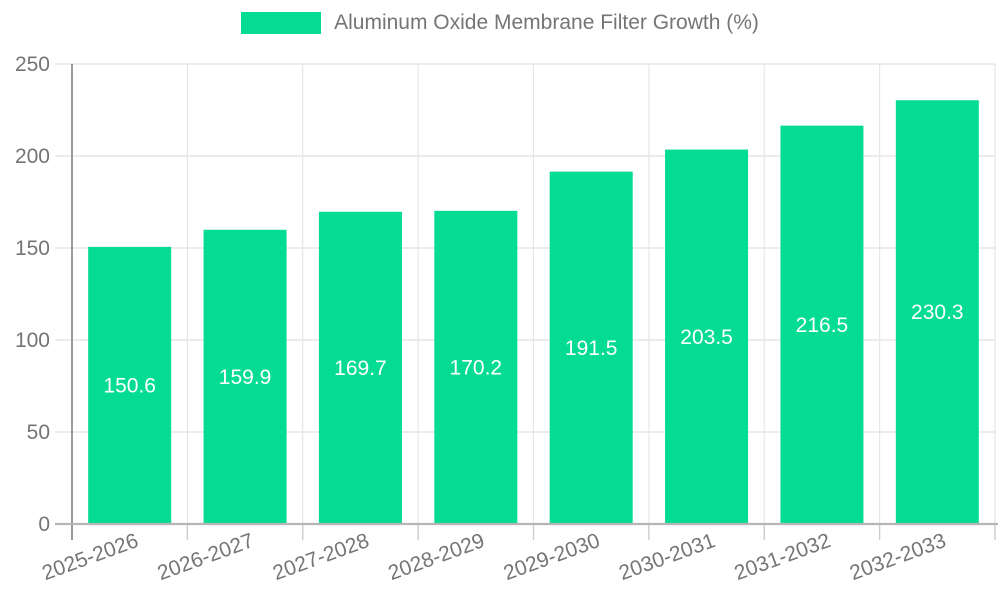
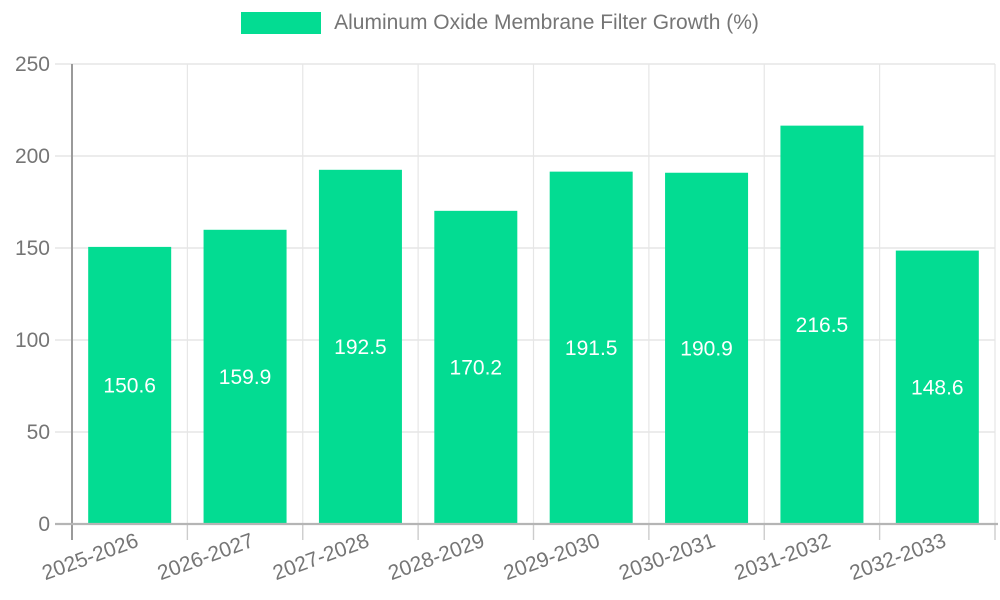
2027-2028: 169.7 -> 192.5
2030-2031: 203.5 -> 190.9
2032-2033: 230.3 -> 148.6
